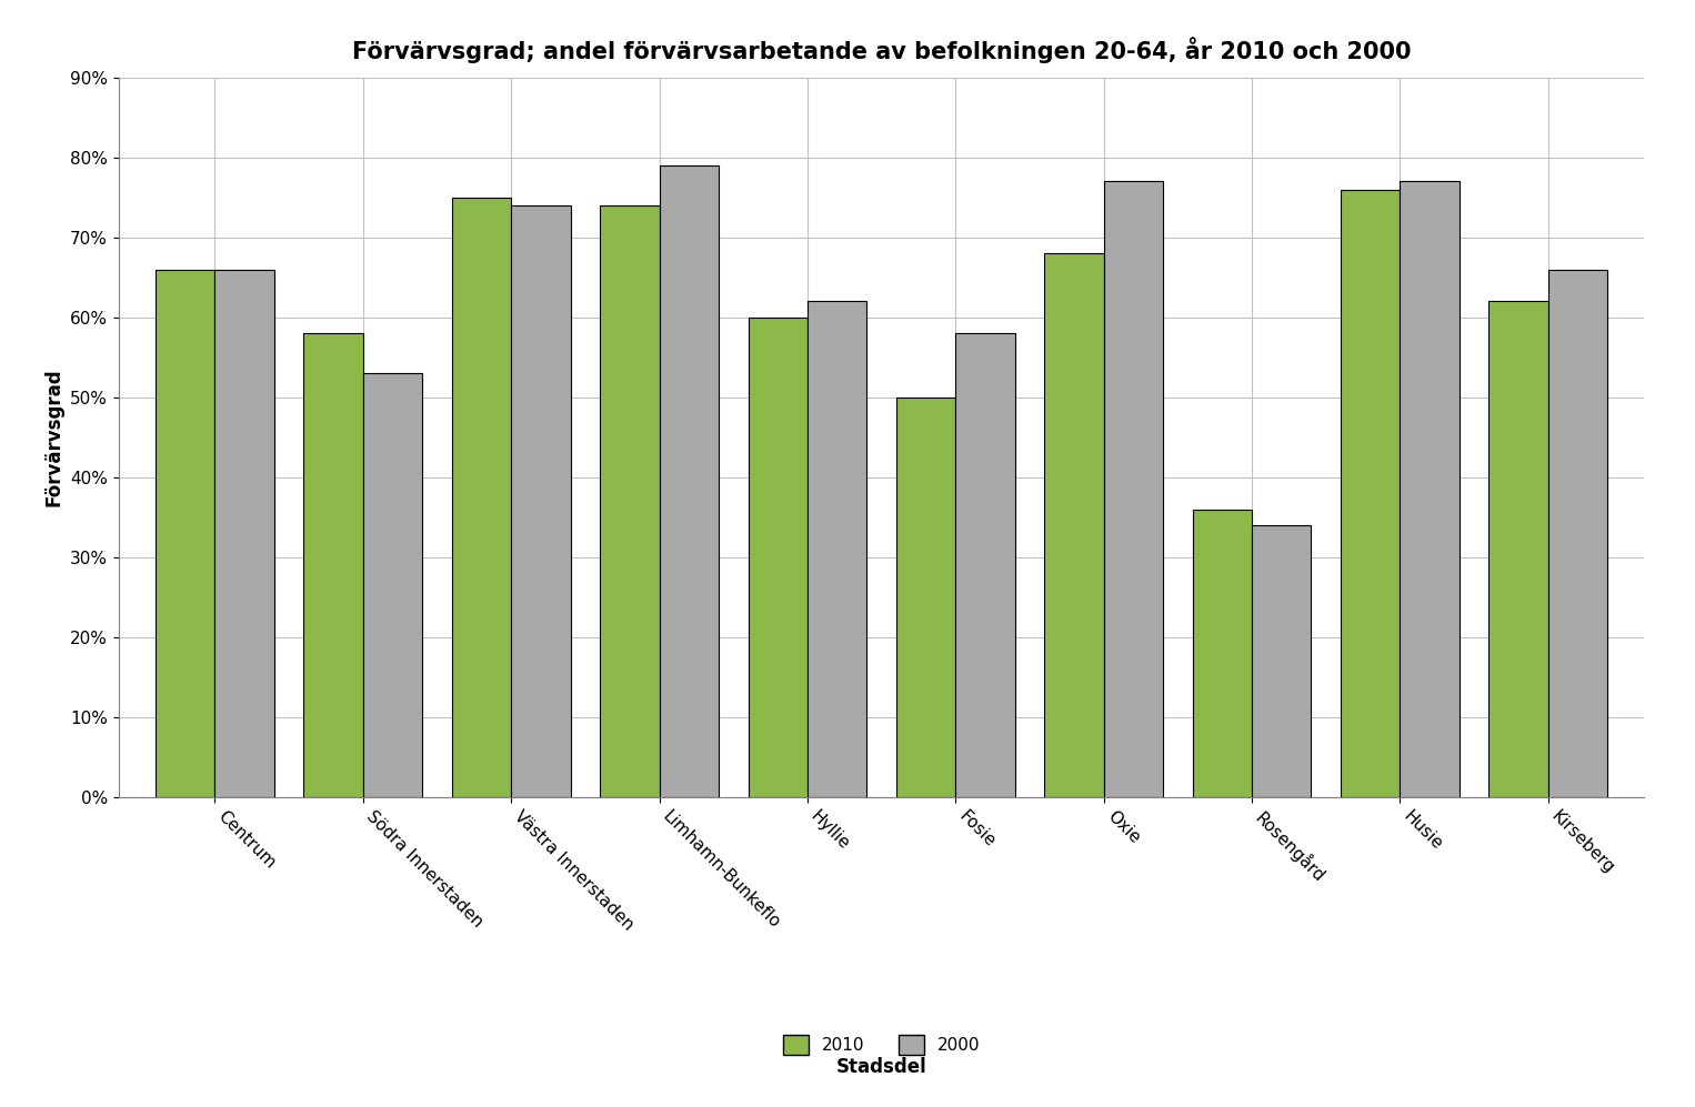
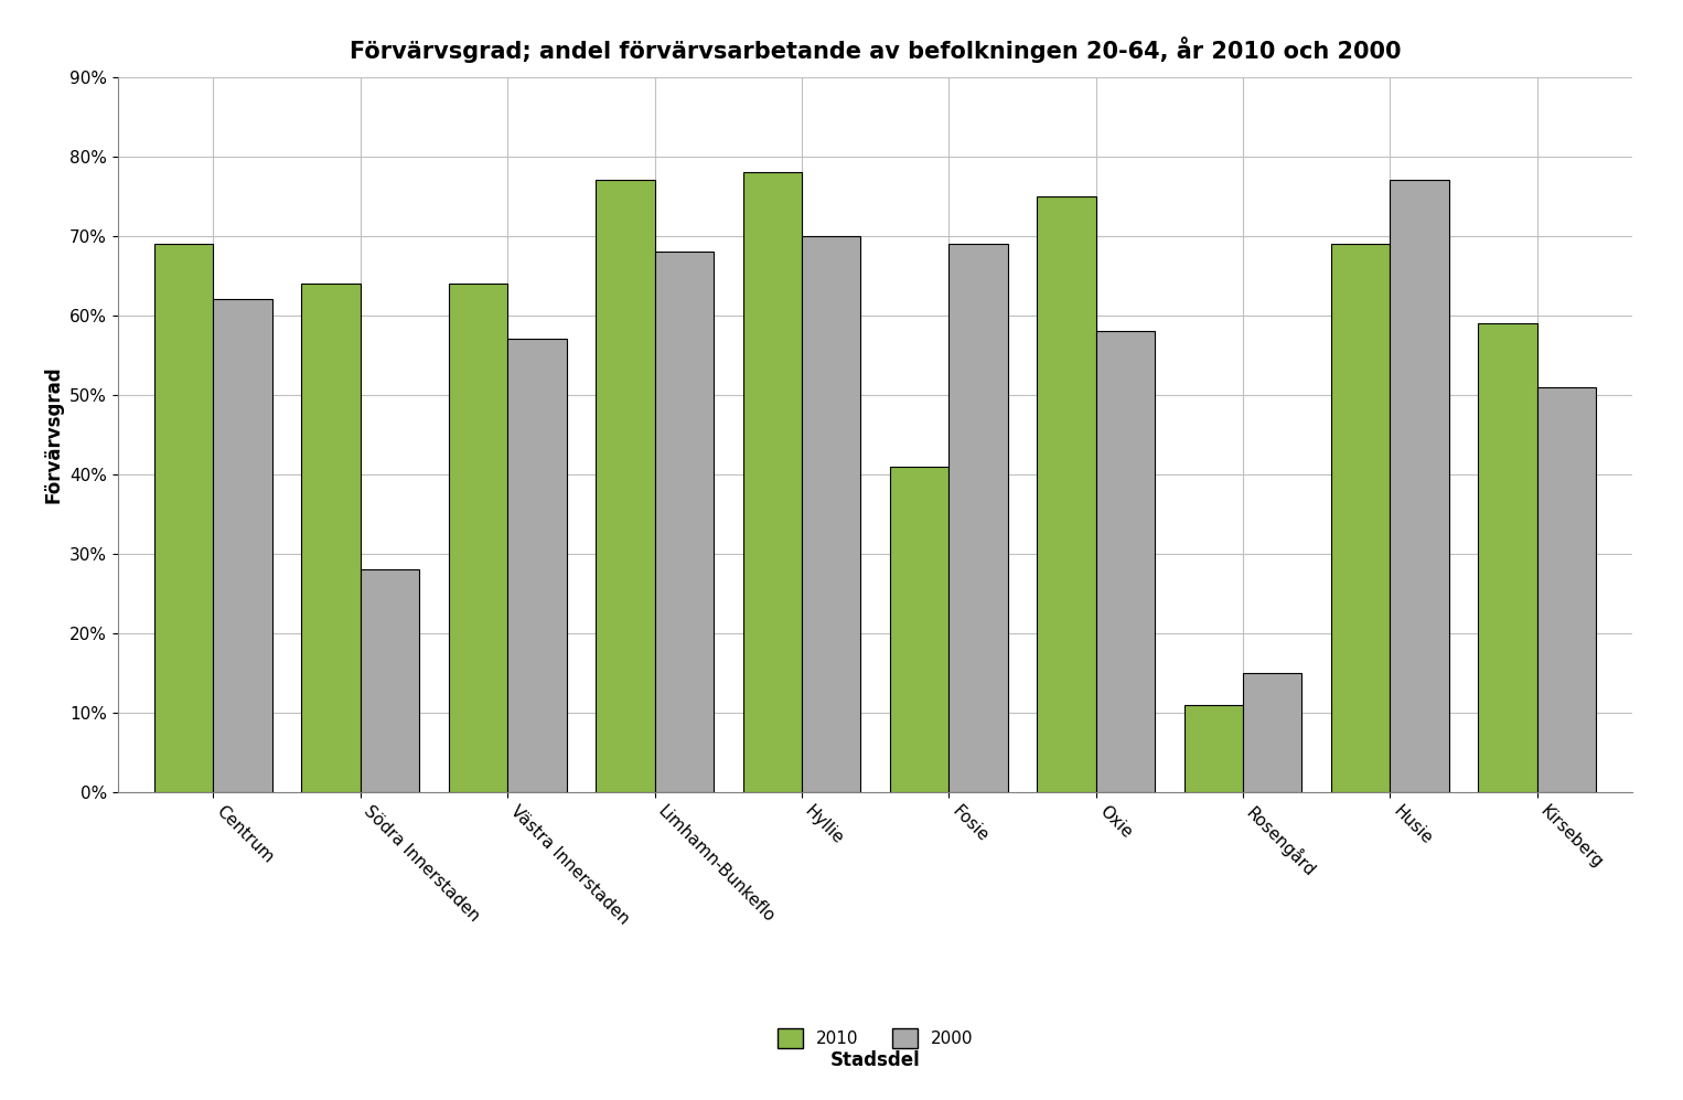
2010/Centrum: 66% -> 69%
2000/Centrum: 66% -> 62%
2010/Södra Innerstaden: 58% -> 64%
2000/Södra Innerstaden: 53% -> 28%
2010/Västra Innerstaden: 75% -> 64%
2000/Västra Innerstaden: 74% -> 57%
2010/Limhamn-Bunkeflo: 74% -> 77%
2000/Limhamn-Bunkeflo: 79% -> 68%
2010/Hyllie: 60% -> 78%
2000/Hyllie: 62% -> 70%
2010/Fosie: 50% -> 41%
2000/Fosie: 58% -> 69%
2010/Oxie: 68% -> 75%
2000/Oxie: 77% -> 58%
2010/Rosengård: 36% -> 11%
2000/Rosengård: 34% -> 15%
2010/Husie: 76% -> 69%
2010/Kirseberg: 62% -> 59%
2000/Kirseberg: 66% -> 51%
